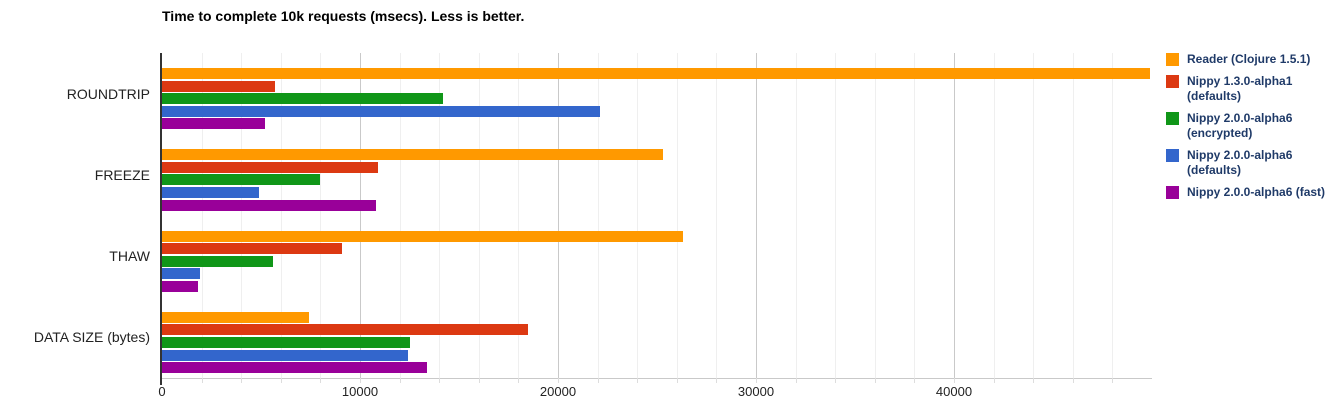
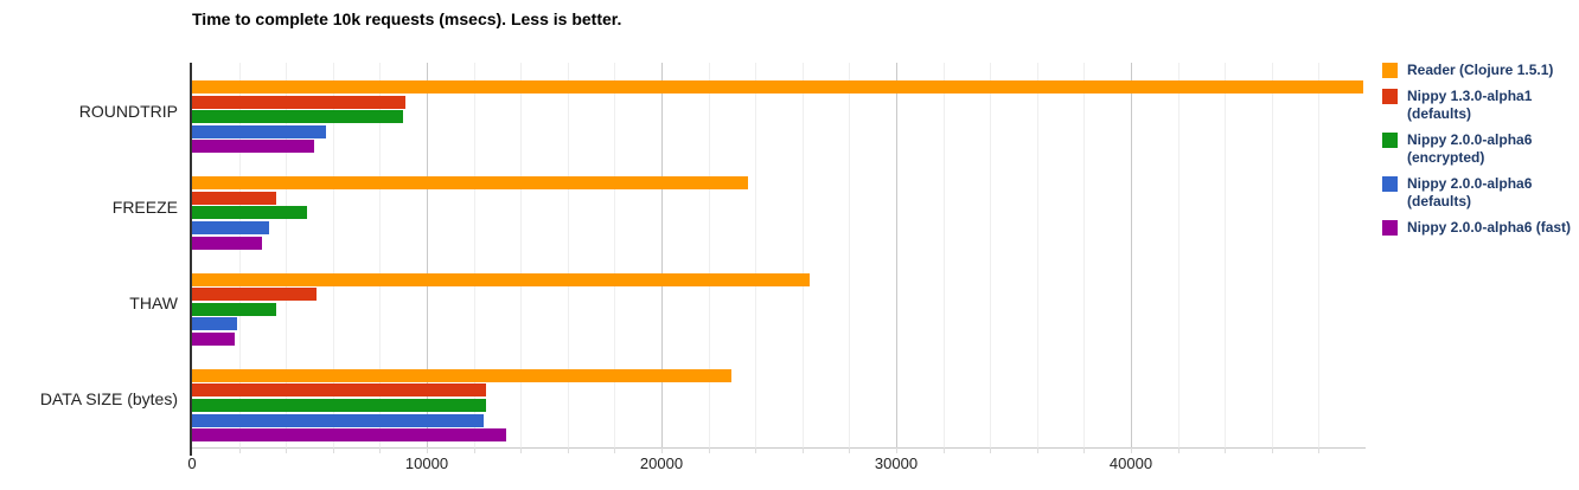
Nippy 1.3.0-alpha1 (defaults)/ROUNDTRIP: 5700 -> 9100
Nippy 2.0.0-alpha6 (encrypted)/ROUNDTRIP: 14200 -> 9000
Nippy 2.0.0-alpha6 (defaults)/ROUNDTRIP: 22100 -> 5700
Reader (Clojure 1.5.1)/FREEZE: 25300 -> 23700
Nippy 1.3.0-alpha1 (defaults)/FREEZE: 10900 -> 3600
Nippy 2.0.0-alpha6 (encrypted)/FREEZE: 8000 -> 4900
Nippy 2.0.0-alpha6 (defaults)/FREEZE: 4900 -> 3300
Nippy 2.0.0-alpha6 (fast)/FREEZE: 10800 -> 3000
Nippy 1.3.0-alpha1 (defaults)/THAW: 9100 -> 5300
Nippy 2.0.0-alpha6 (encrypted)/THAW: 5600 -> 3600
Reader (Clojure 1.5.1)/DATA SIZE (bytes): 7400 -> 23000
Nippy 1.3.0-alpha1 (defaults)/DATA SIZE (bytes): 18500 -> 12500
